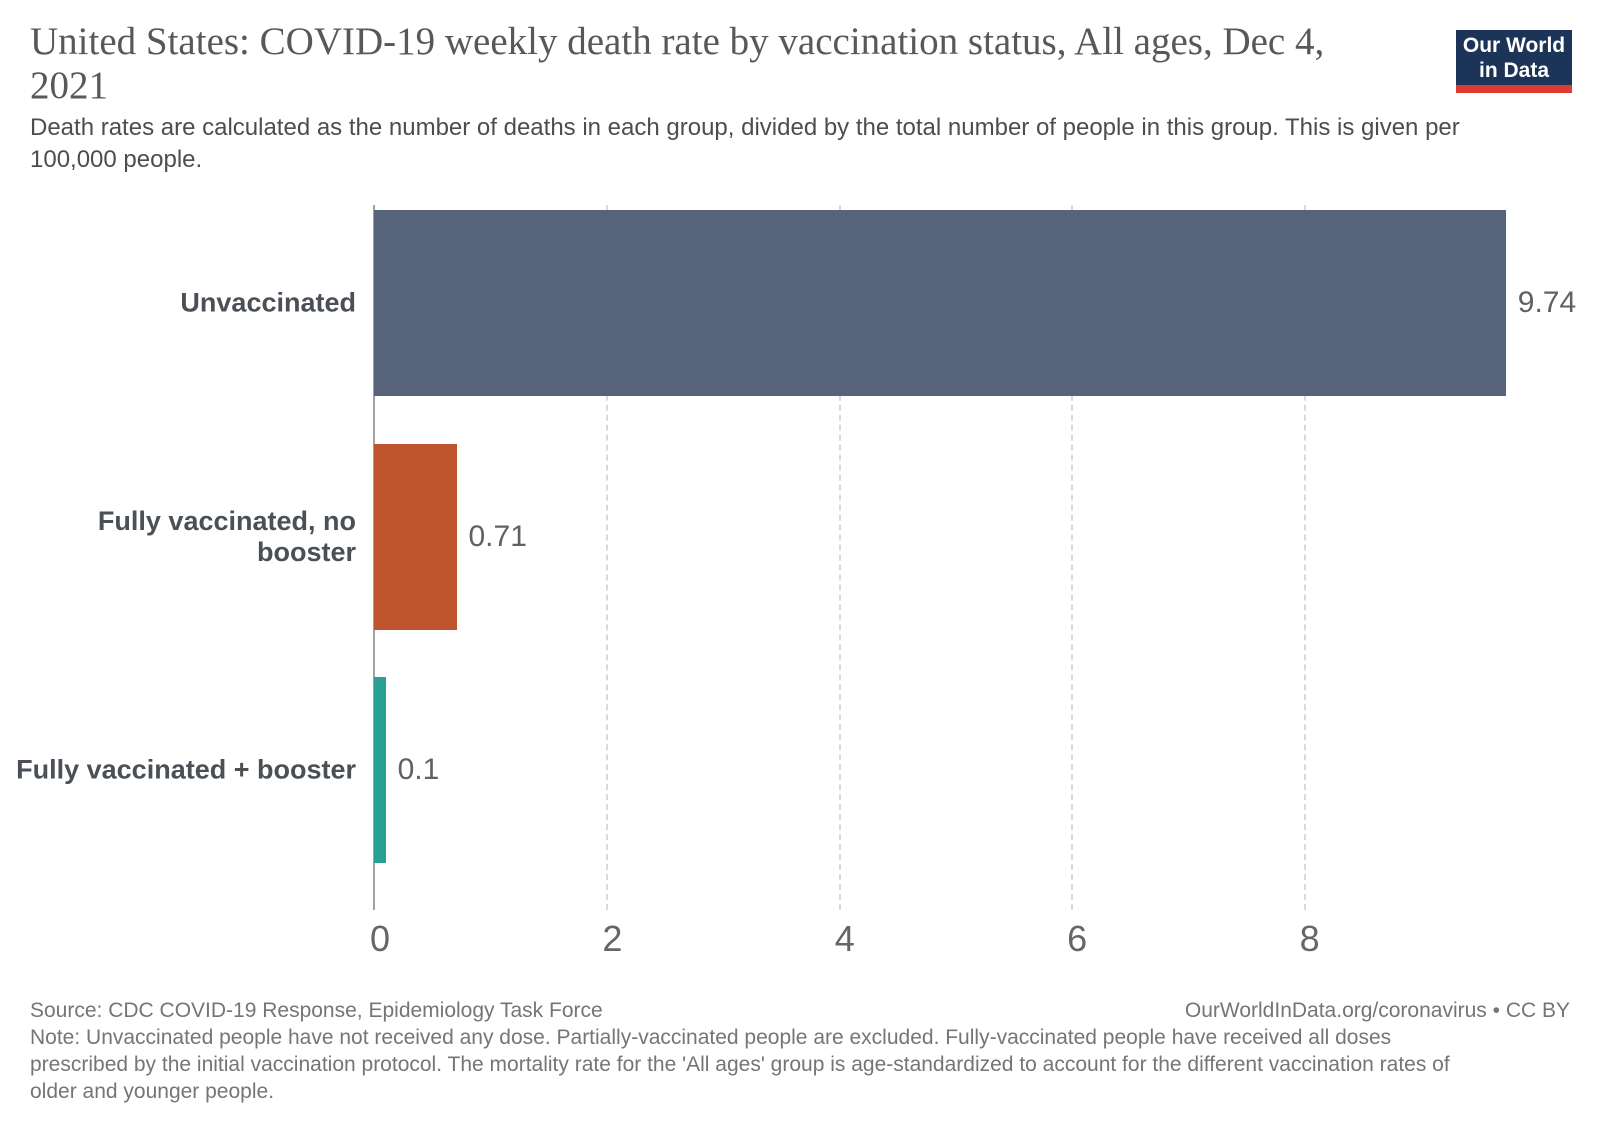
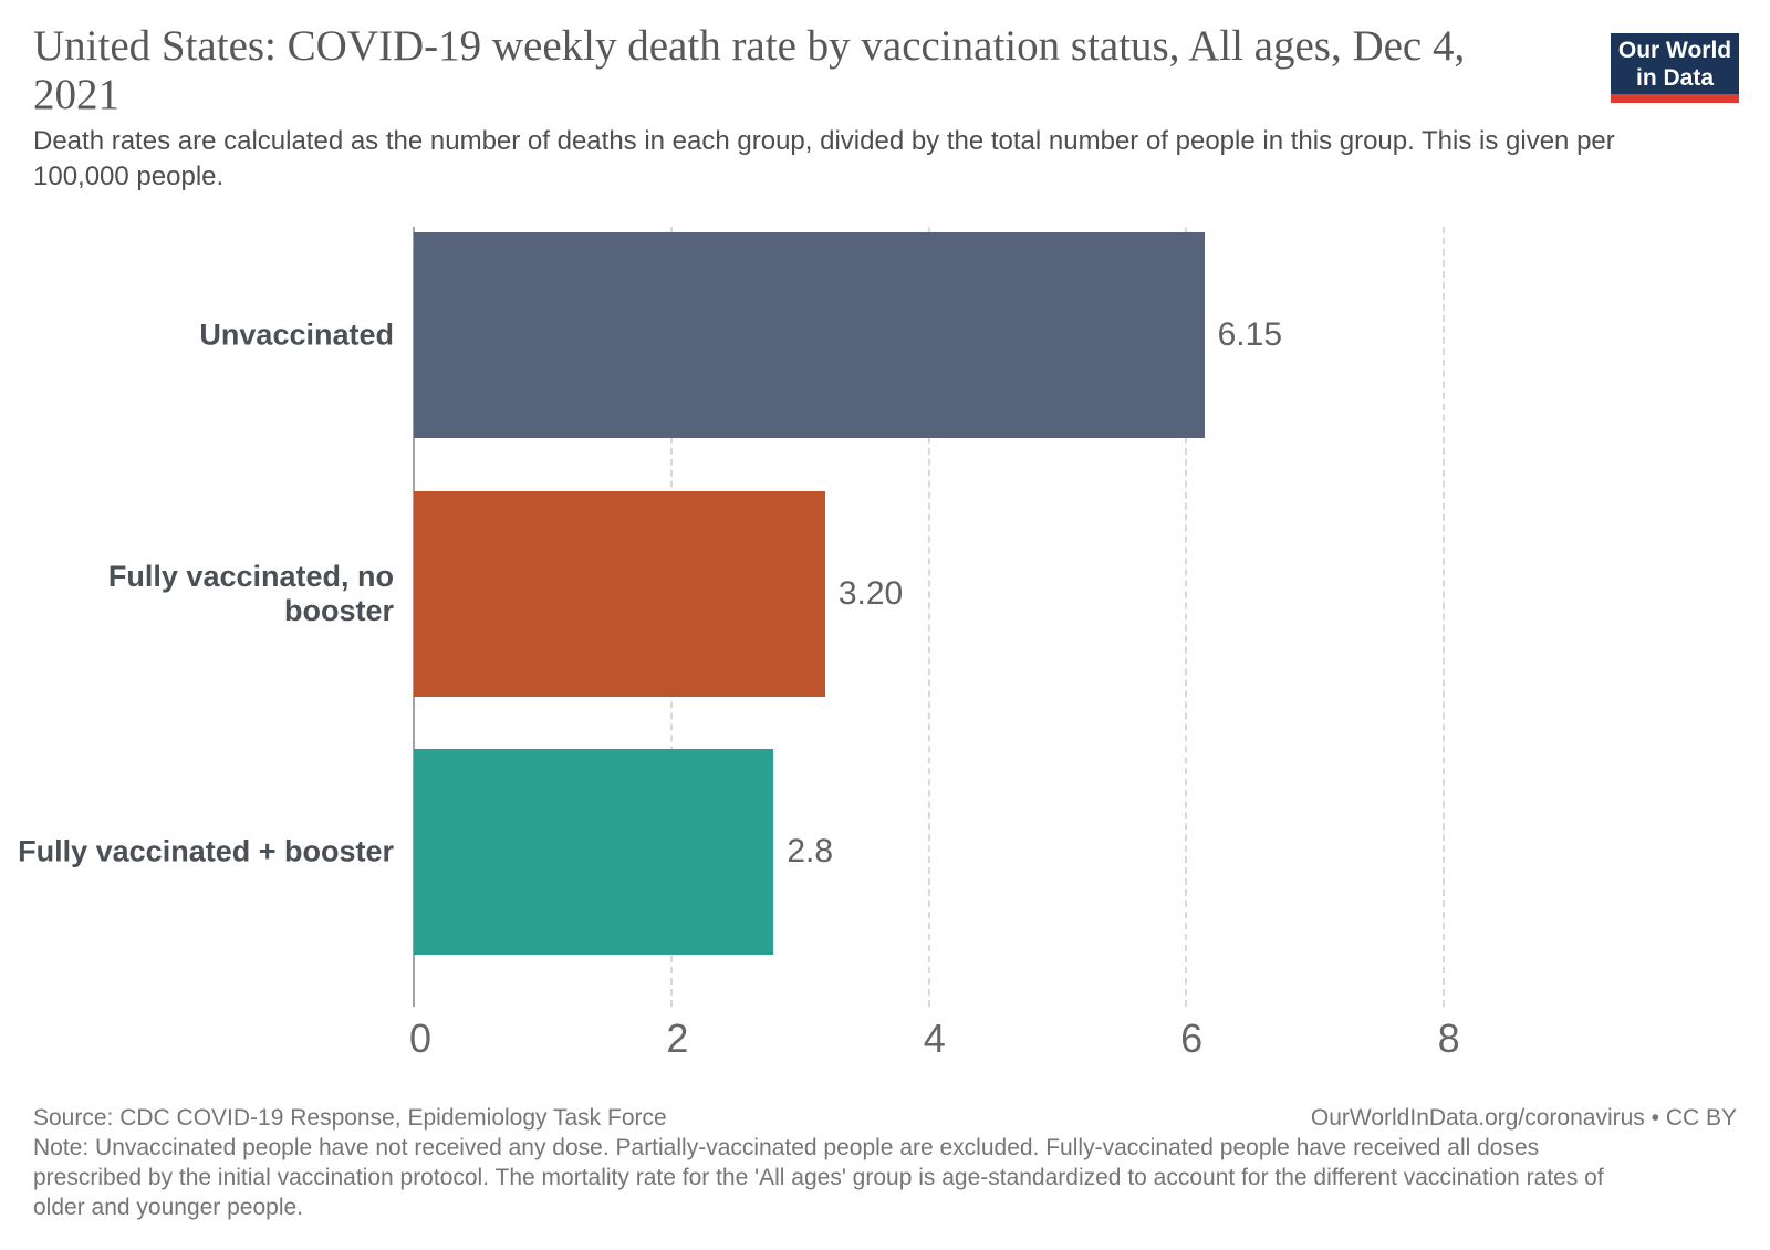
Unvaccinated: 9.74 -> 6.15
Fully vaccinated, no booster: 0.71 -> 3.20
Fully vaccinated + booster: 0.1 -> 2.8
